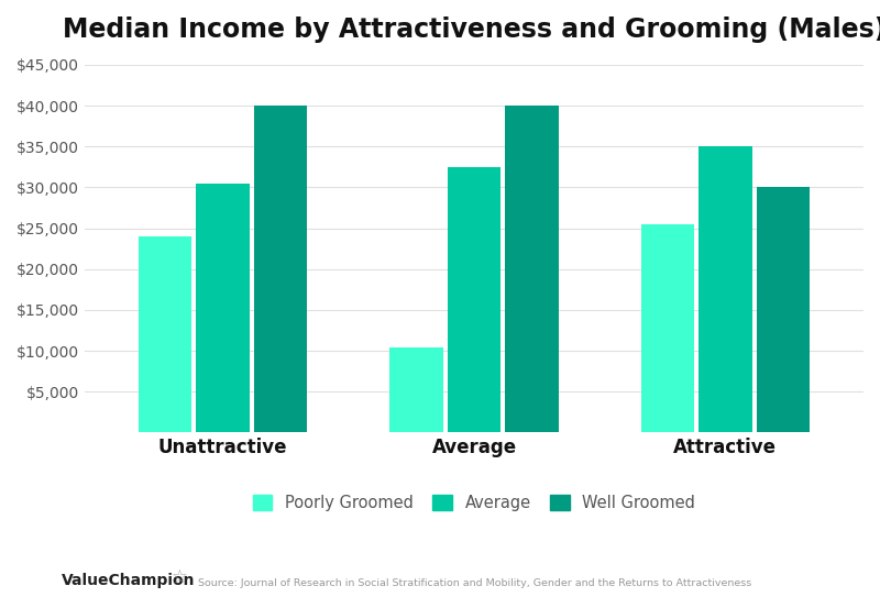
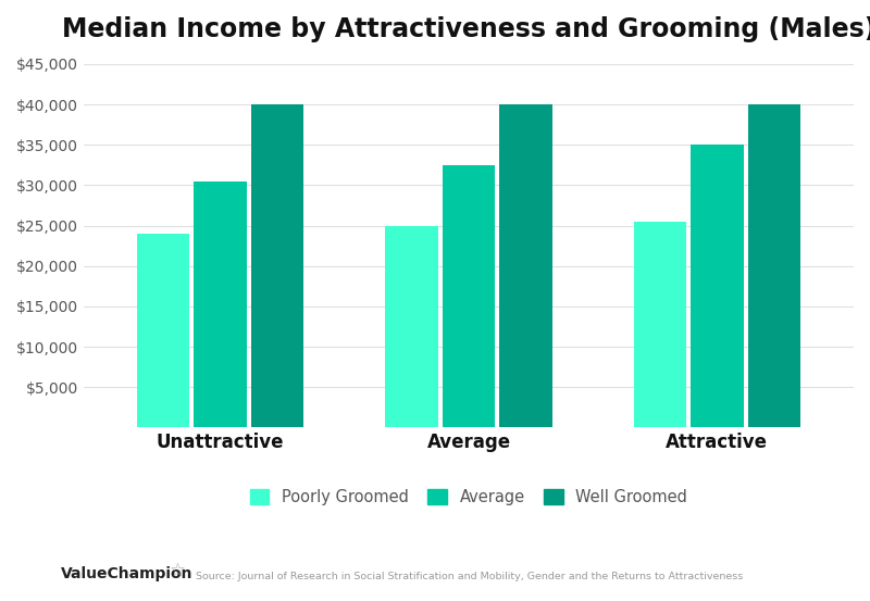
Poorly Groomed/Average: $10,400 -> $25,000
Well Groomed/Attractive: $30,000 -> $40,000
